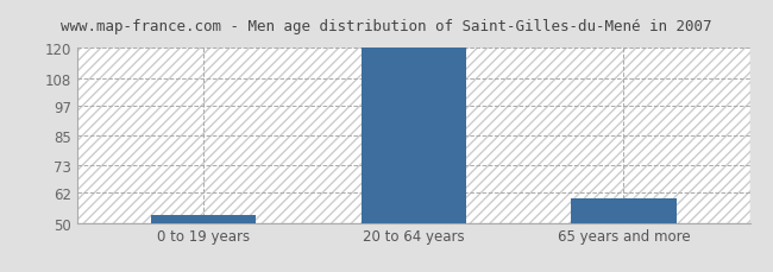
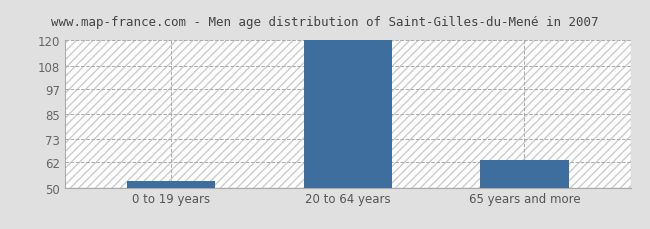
65 years and more: 60 -> 63
